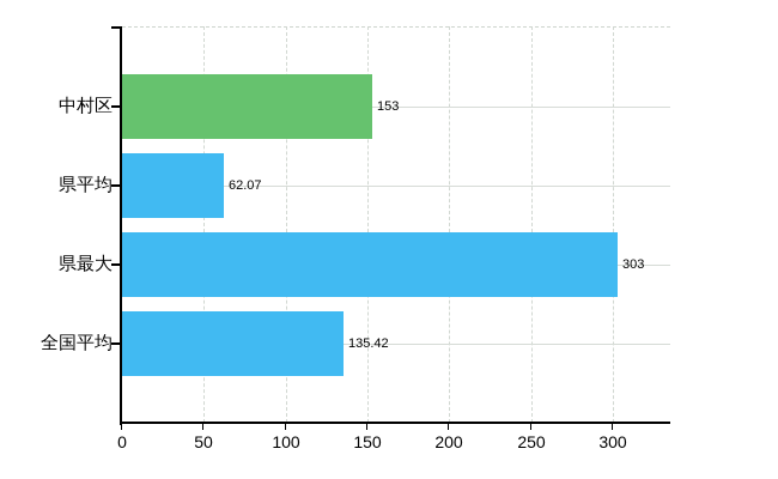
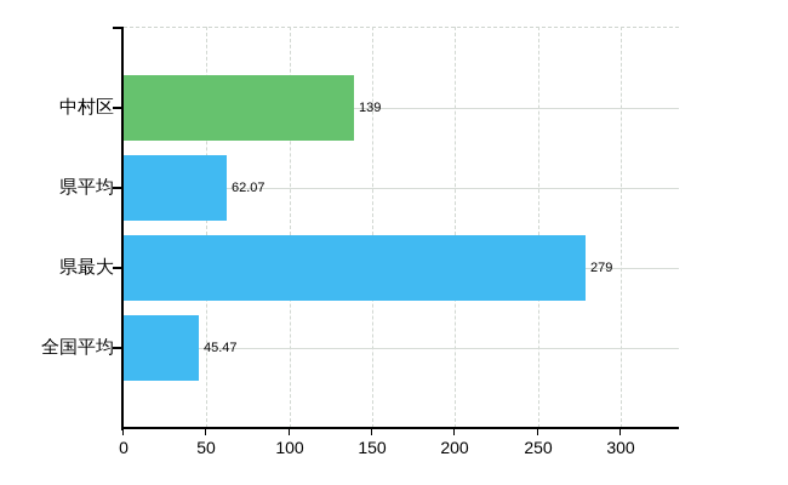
中村区: 153 -> 139
県最大: 303 -> 279
全国平均: 135.42 -> 45.47
